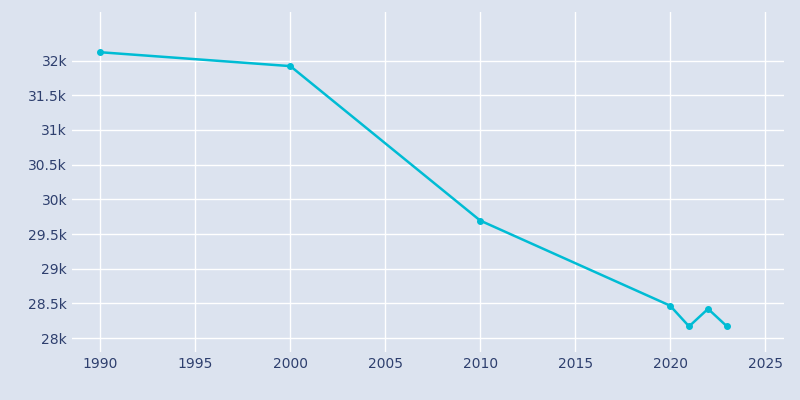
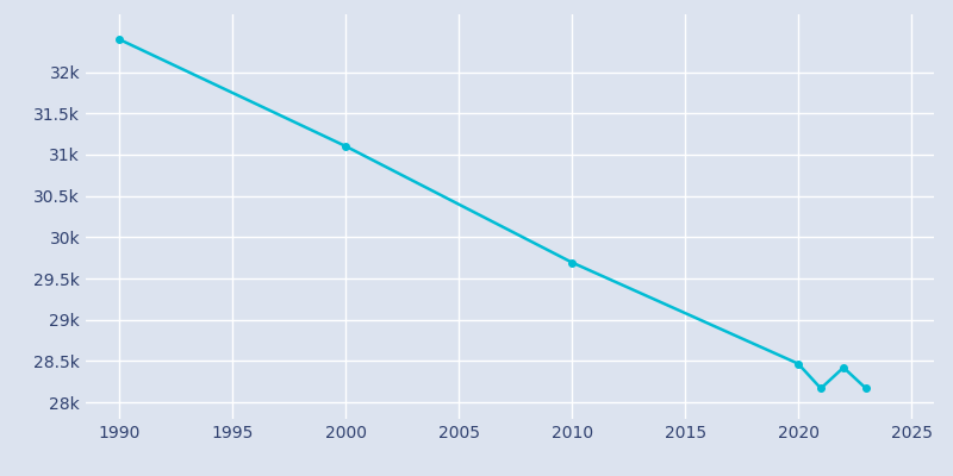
1990: 32.12k -> 32.39k
2000: 31.92k -> 31.10k
